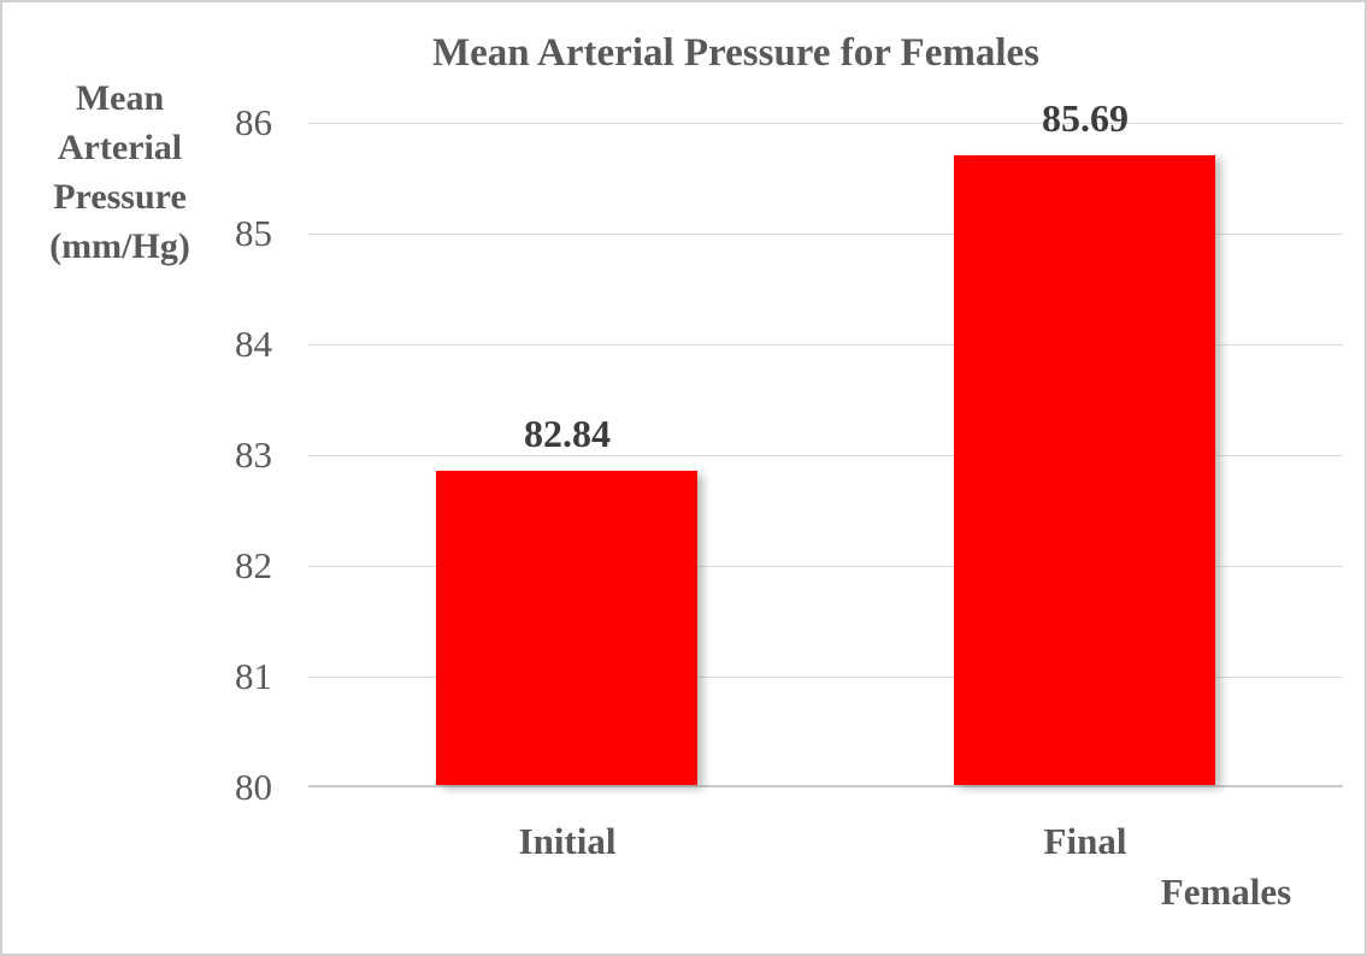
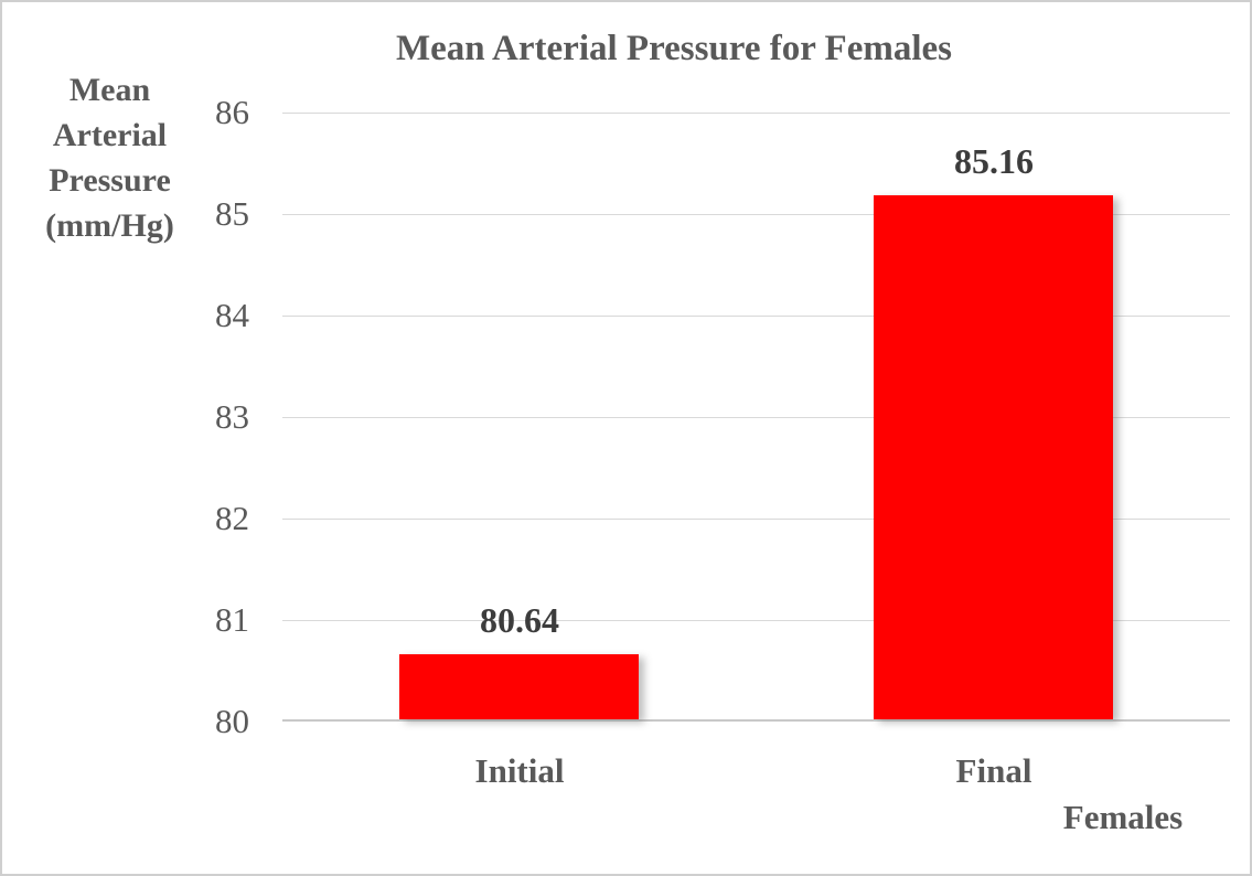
Initial: 82.84 -> 80.64
Final: 85.69 -> 85.16
